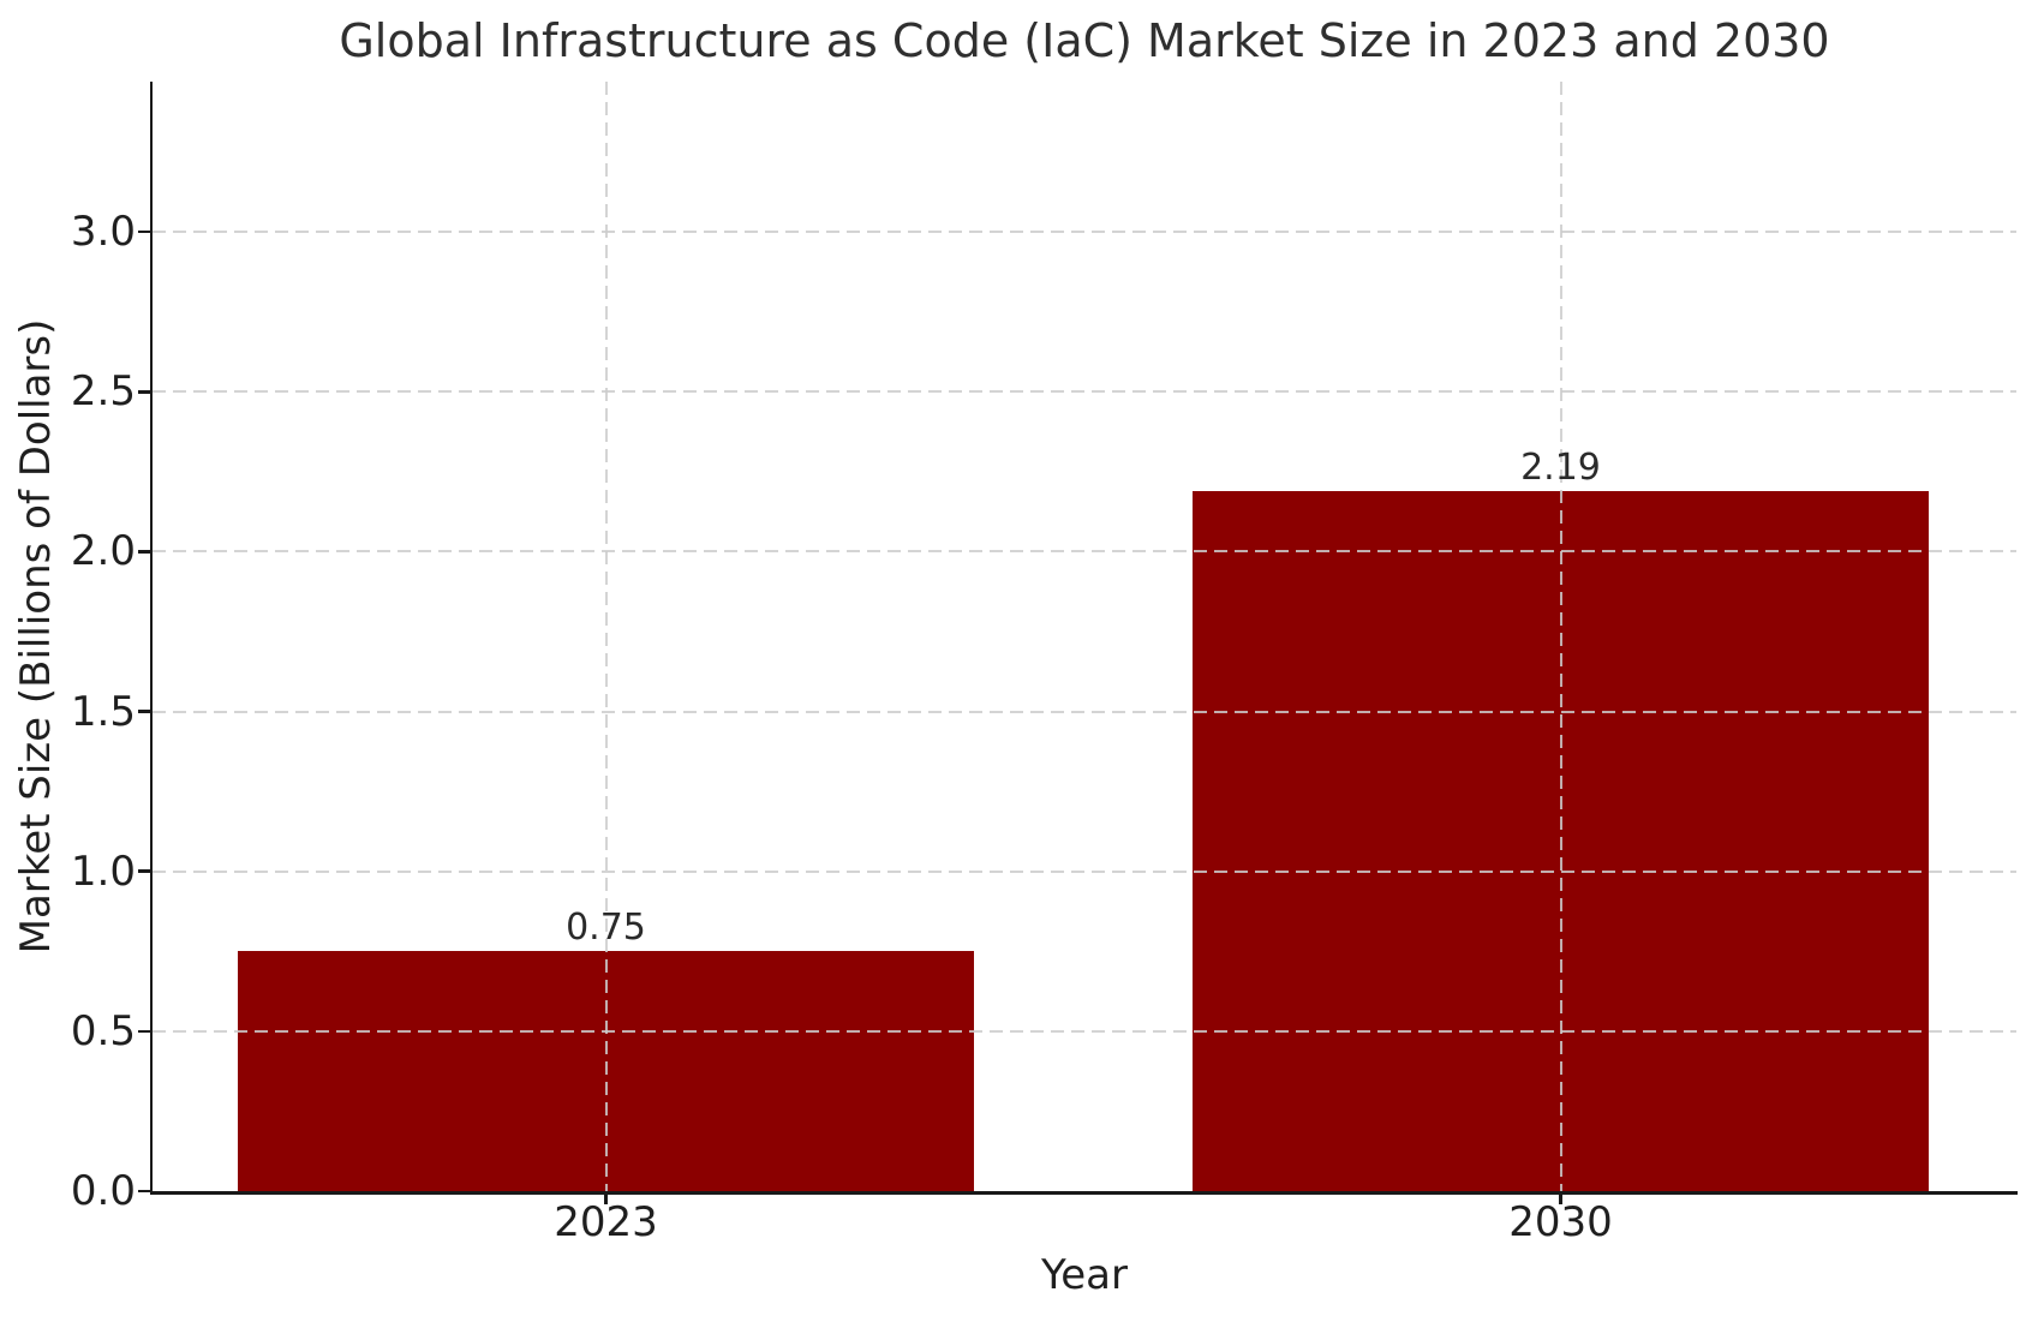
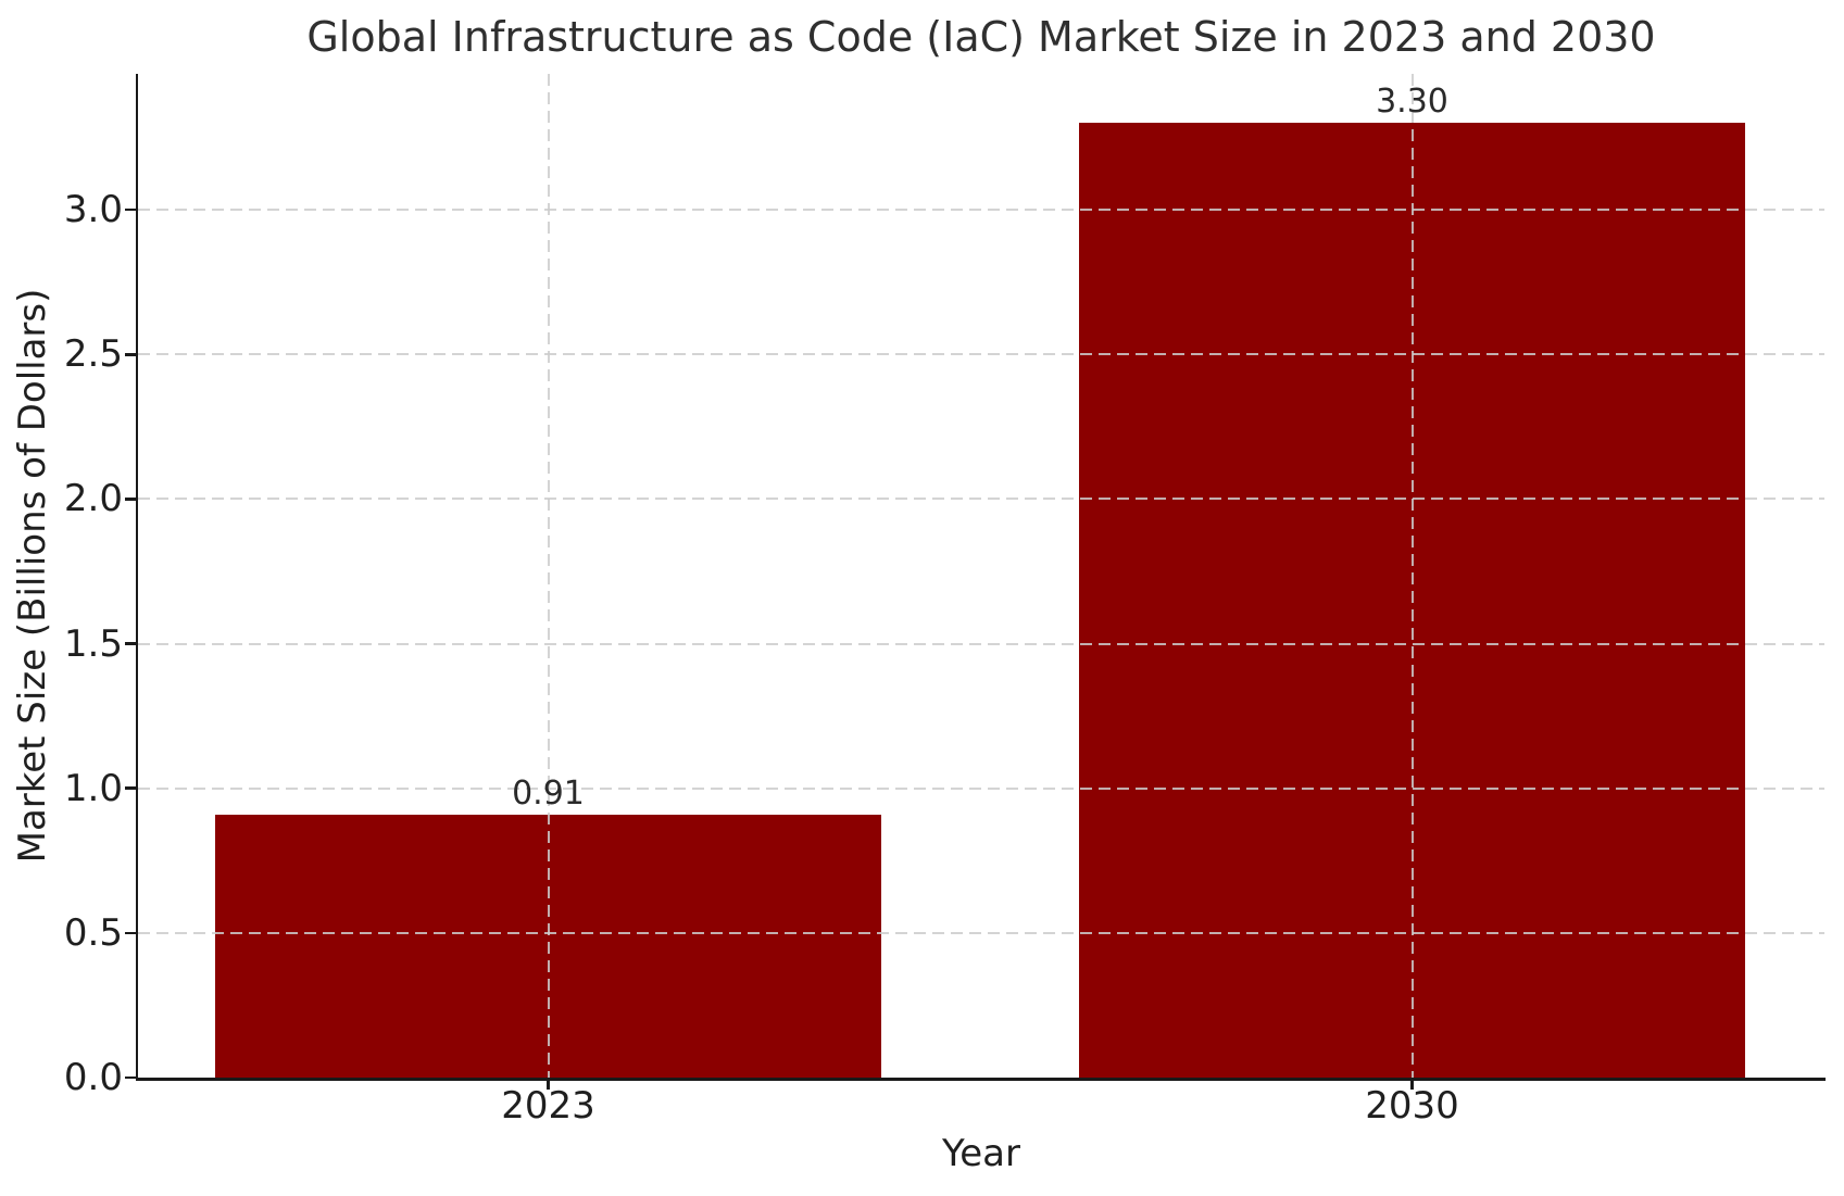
2023: 0.75 -> 0.91
2030: 2.19 -> 3.30
